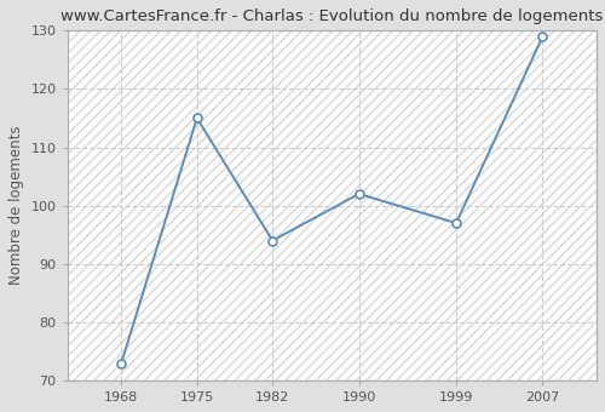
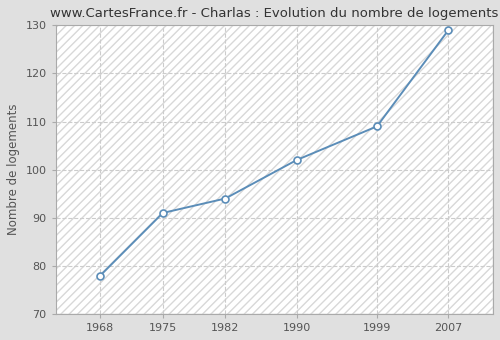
1968: 73 -> 78
1975: 115 -> 91
1999: 97 -> 109
